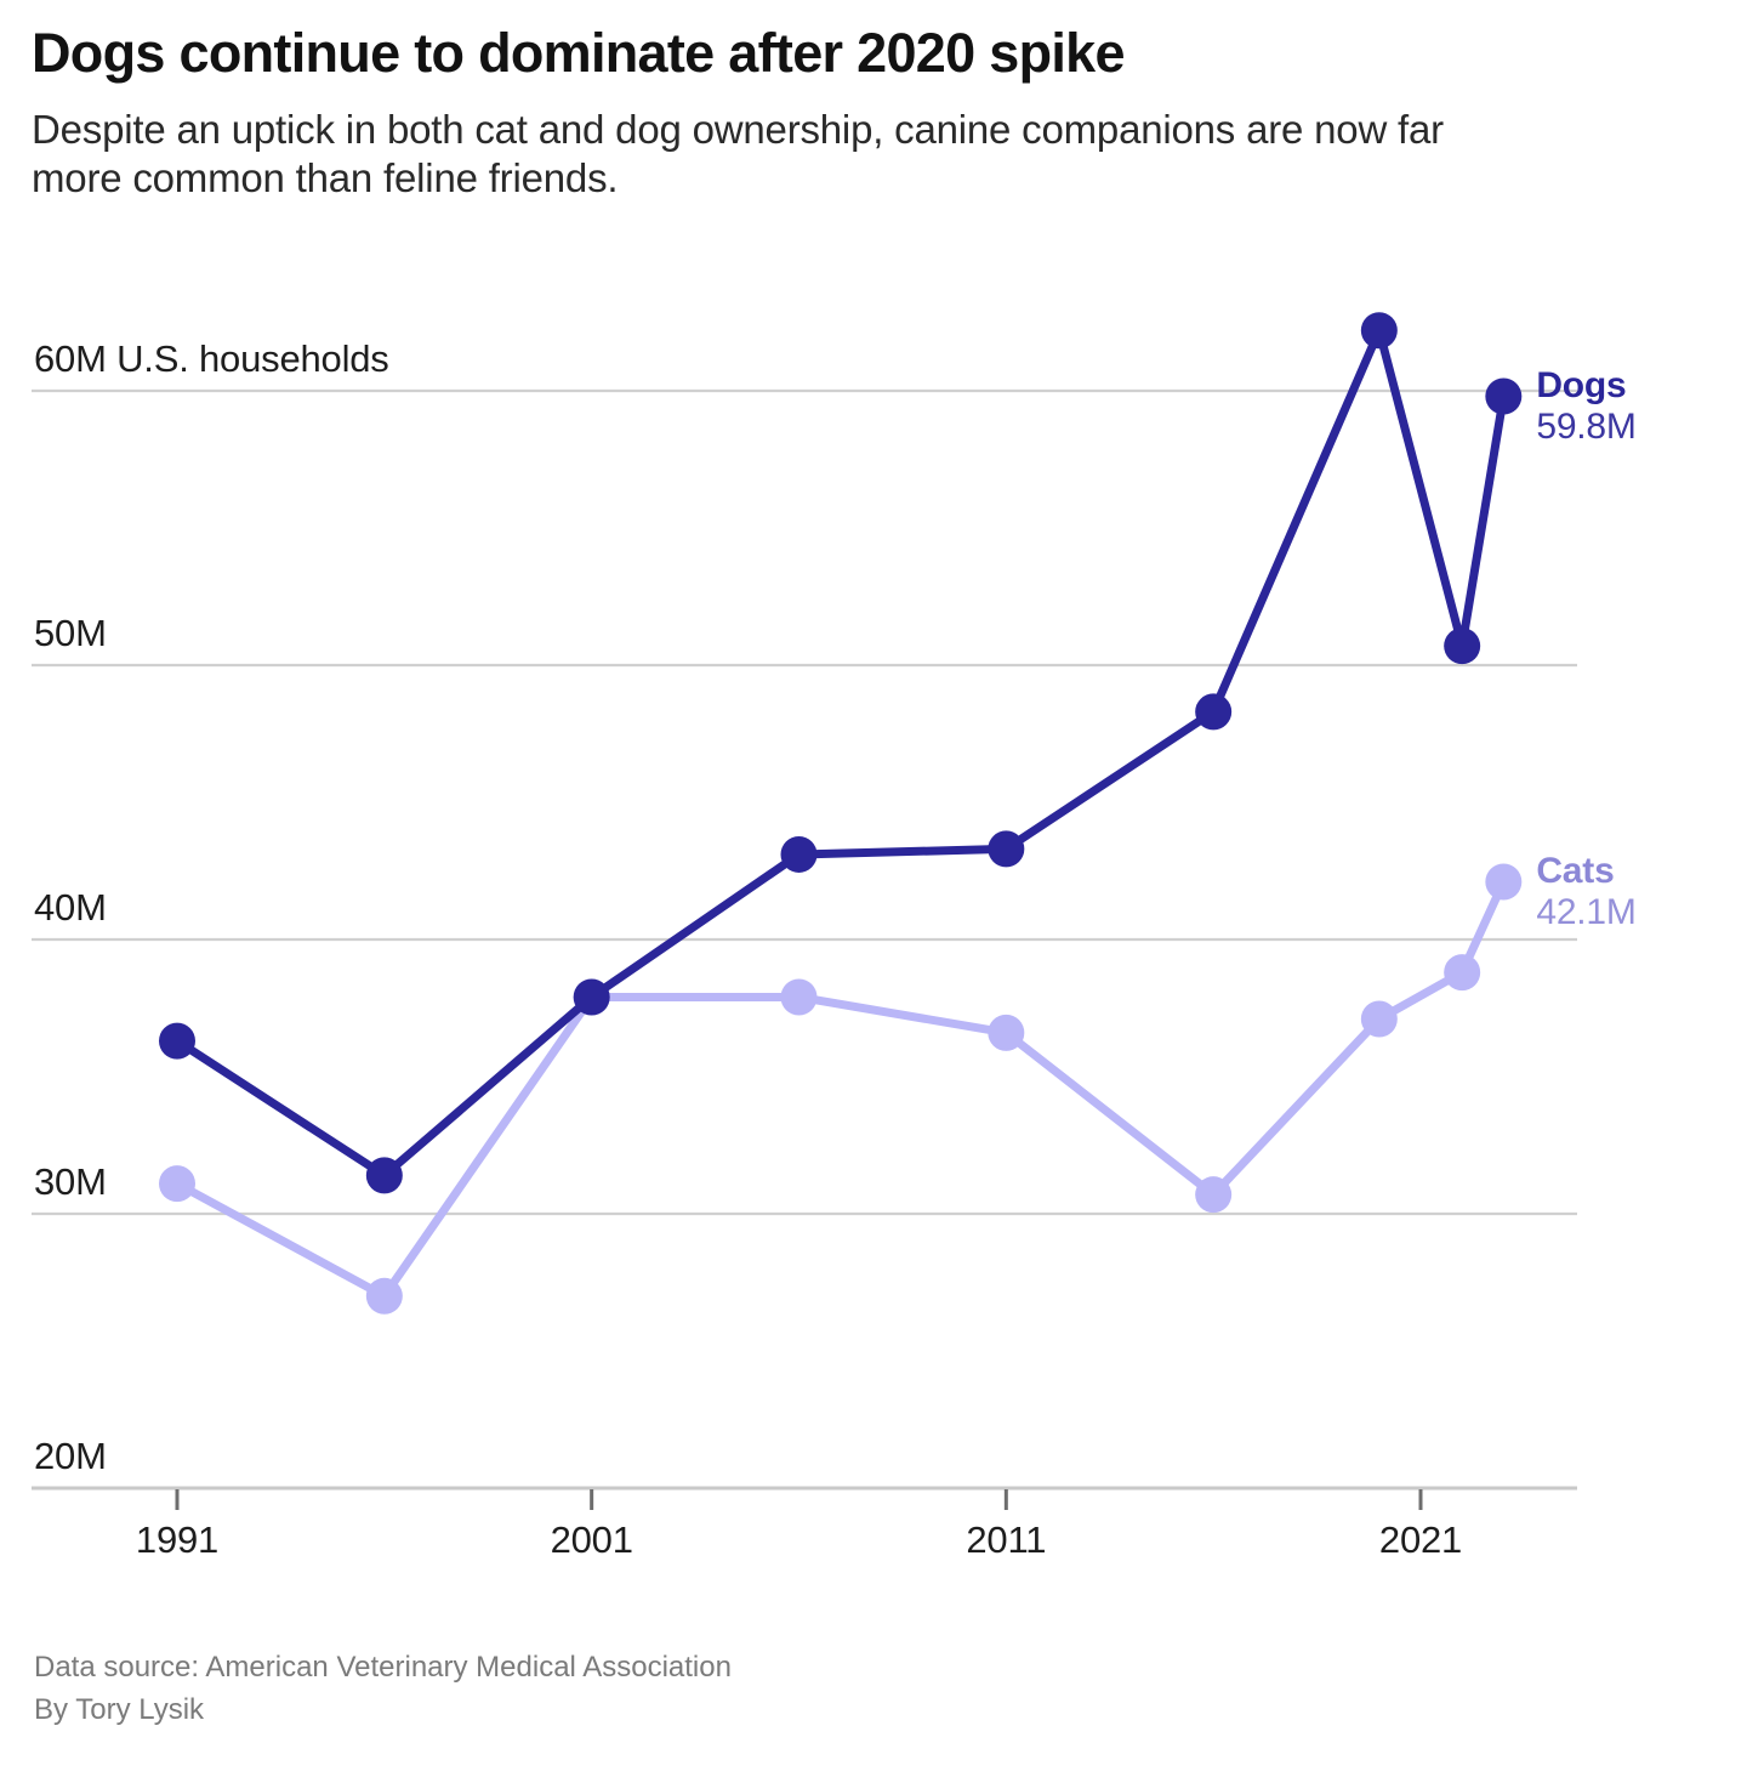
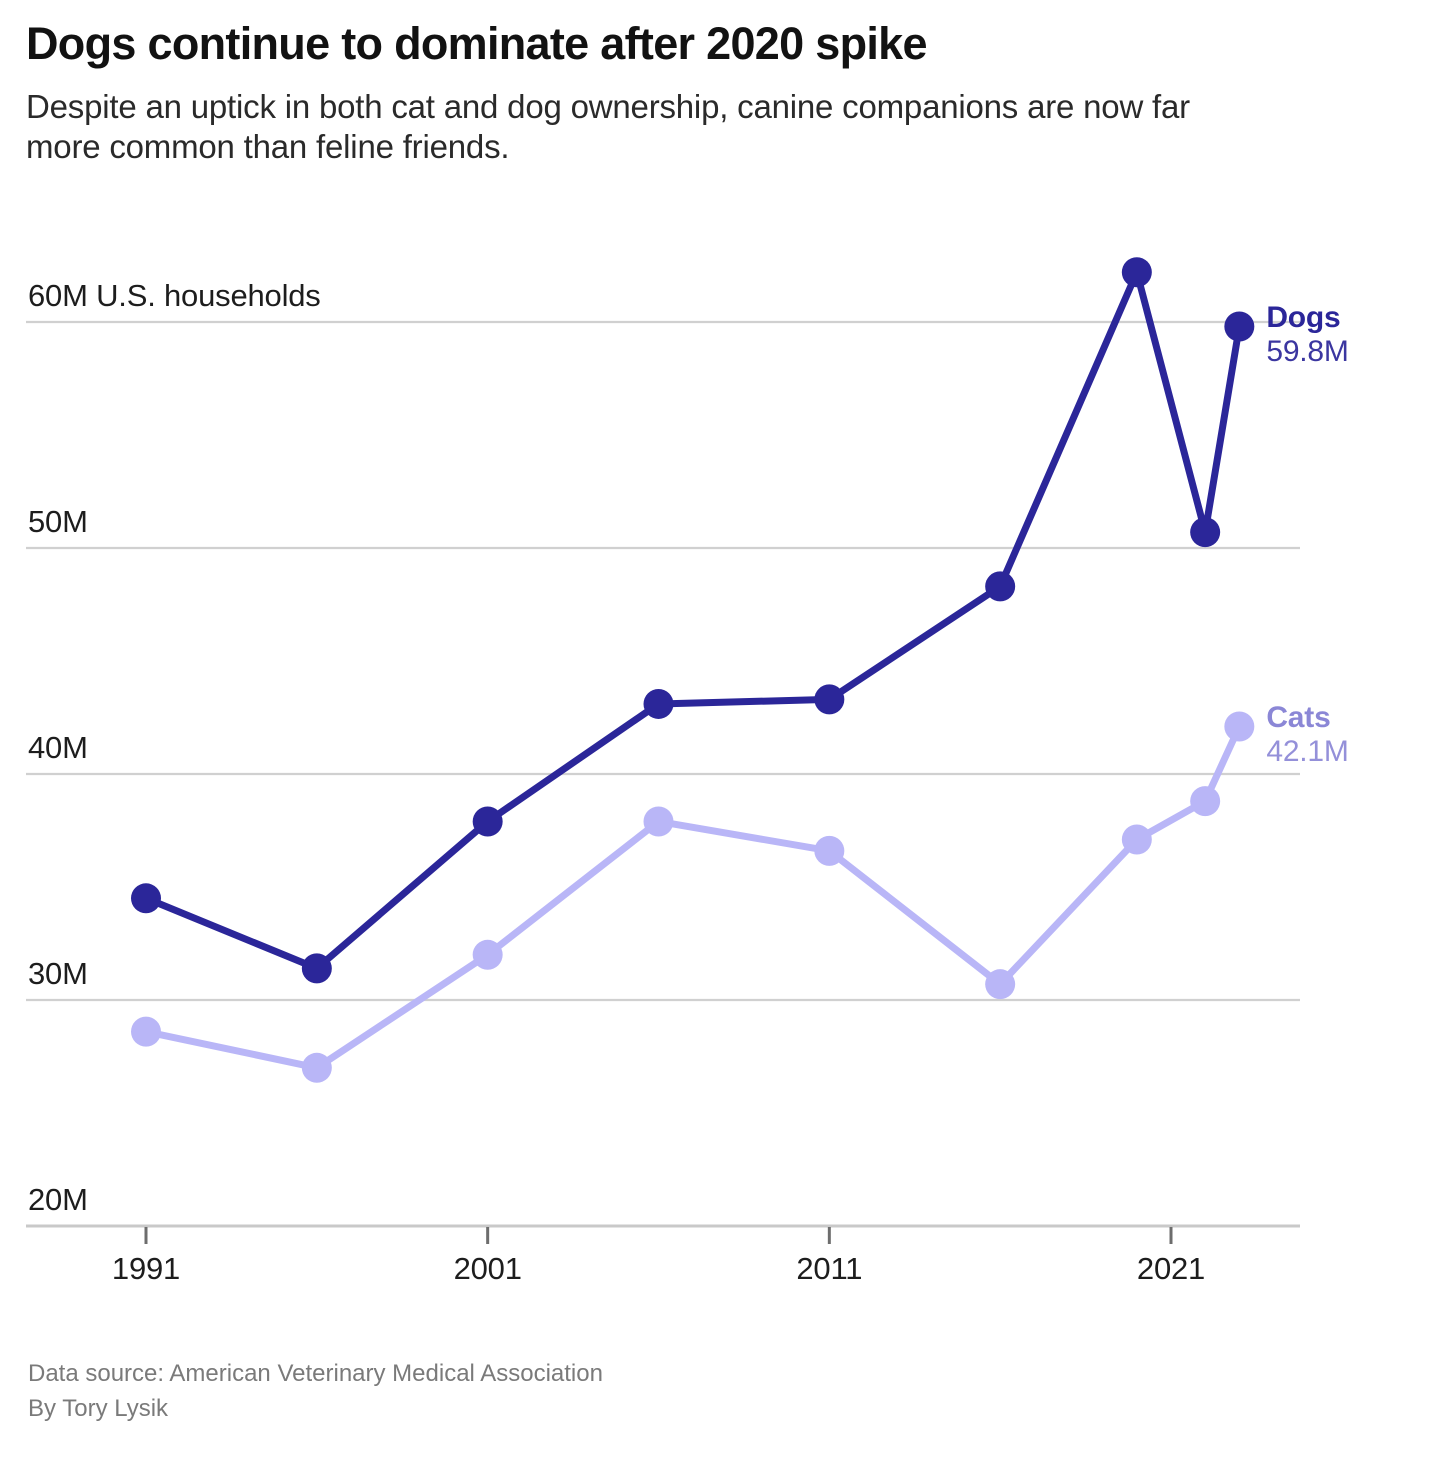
Dogs/1991: 36.3M -> 34.5M
Cats/1991: 31.1M -> 28.6M
Cats/2001: 37.9M -> 32.0M
